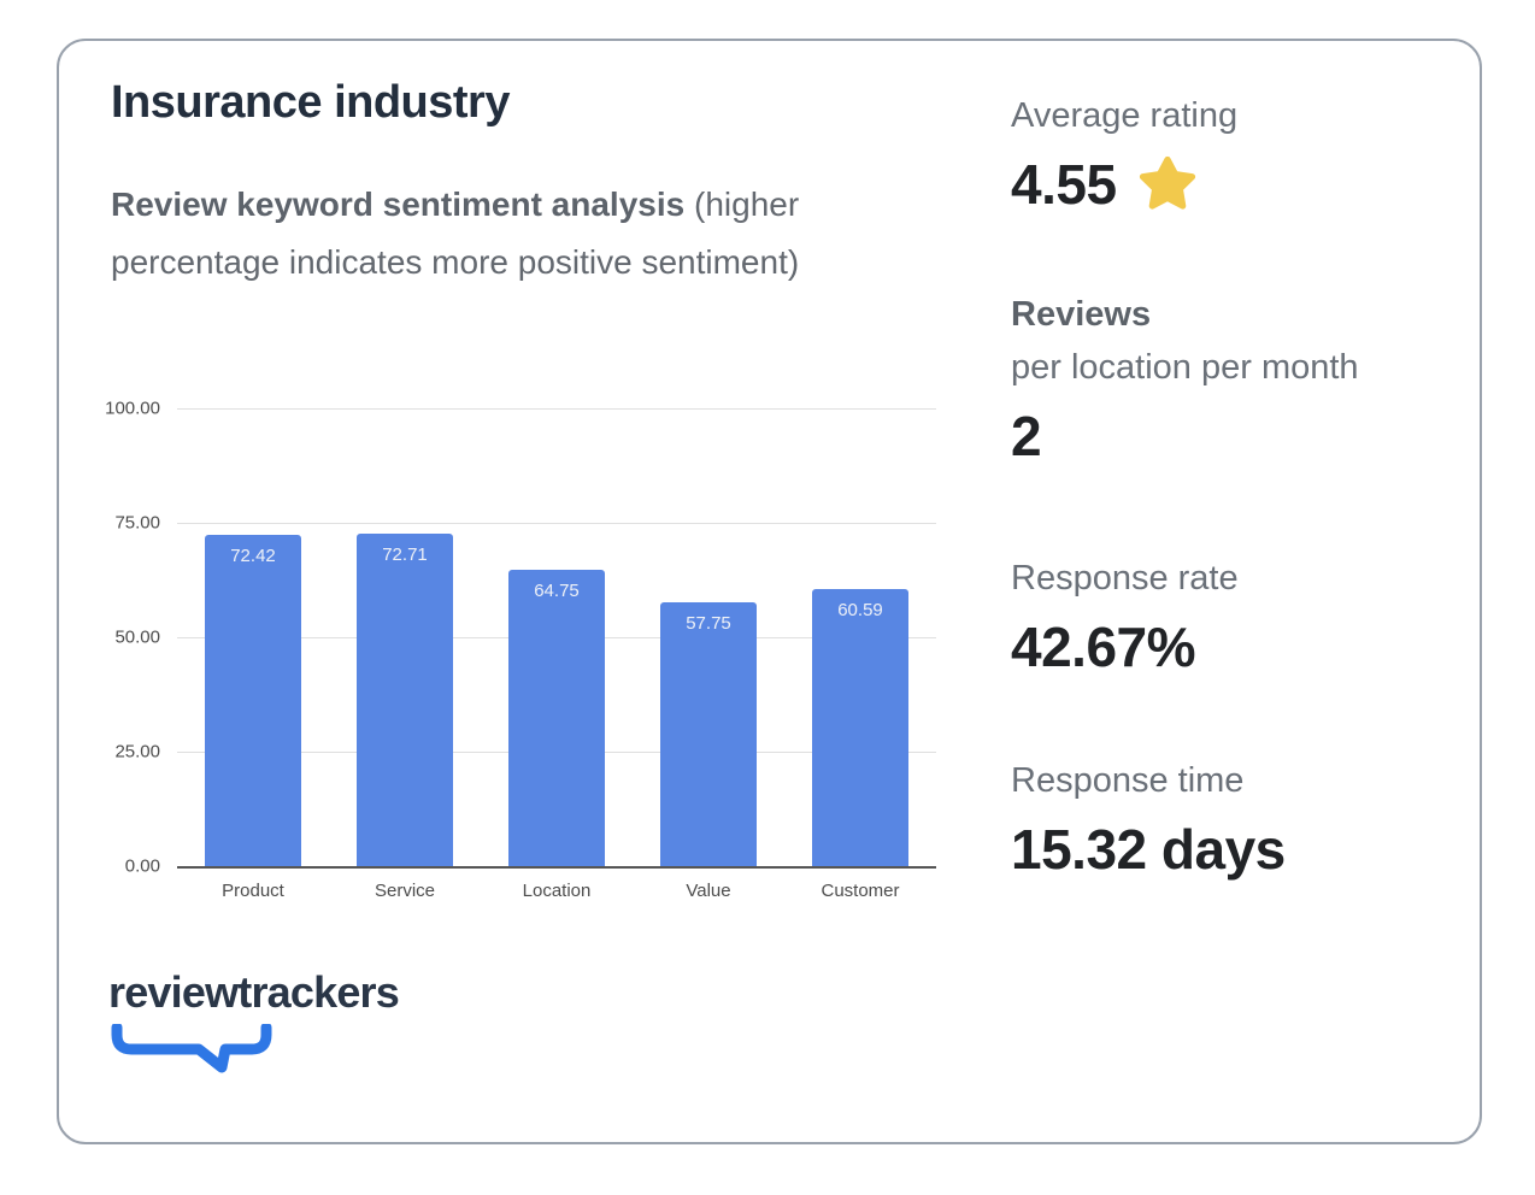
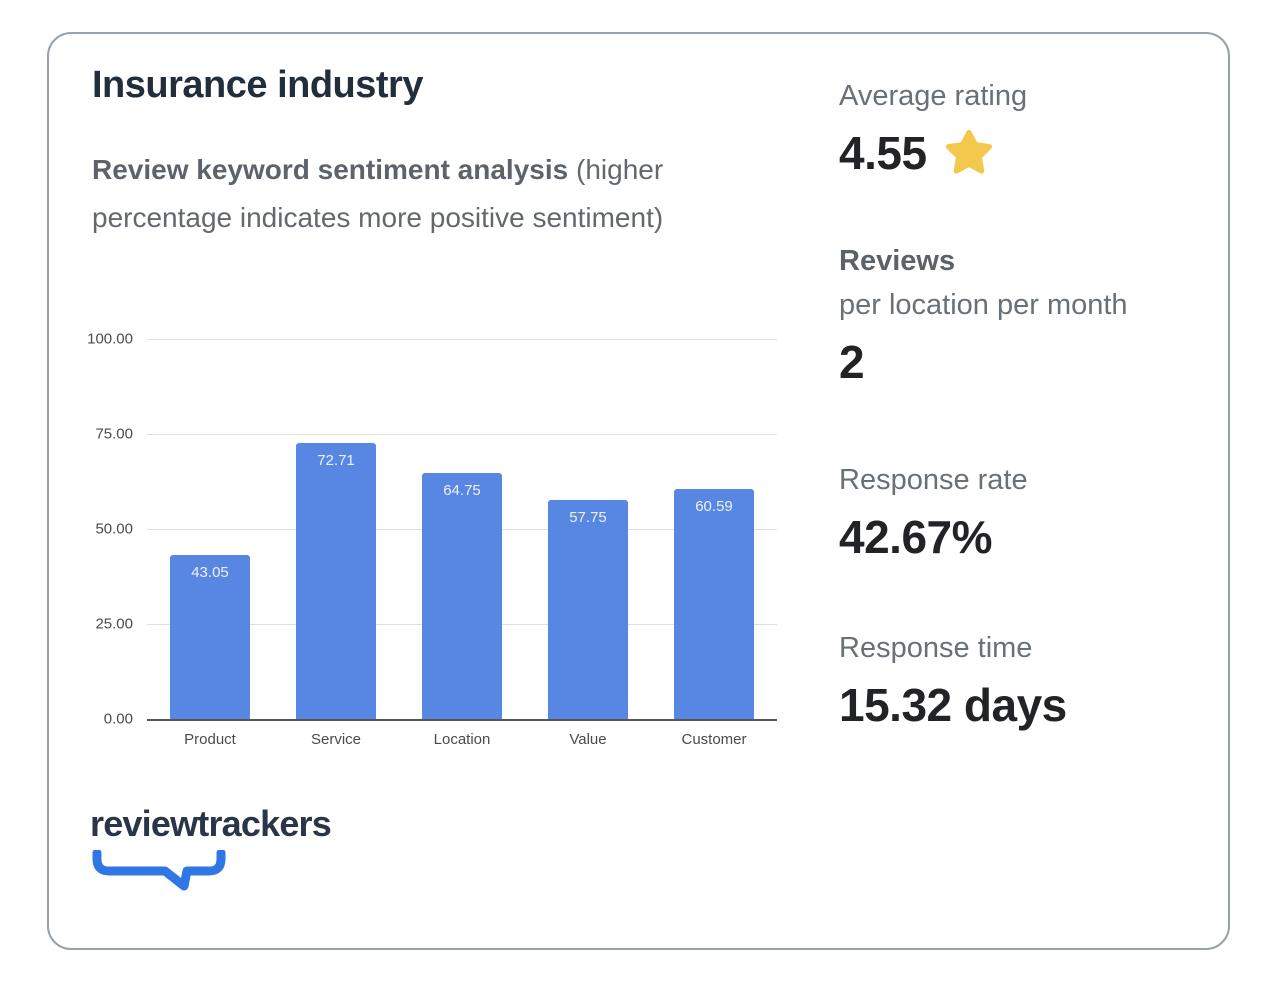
Product: 72.42 -> 43.05
